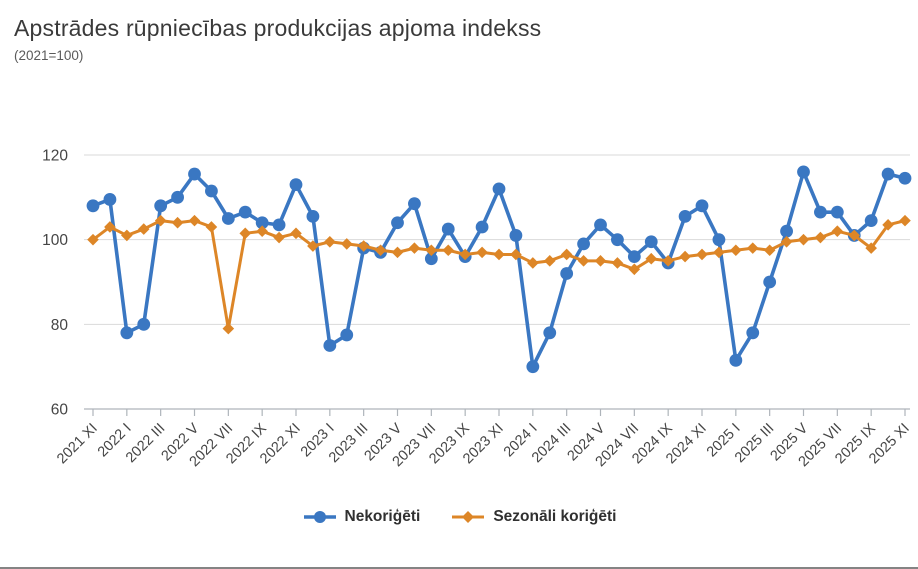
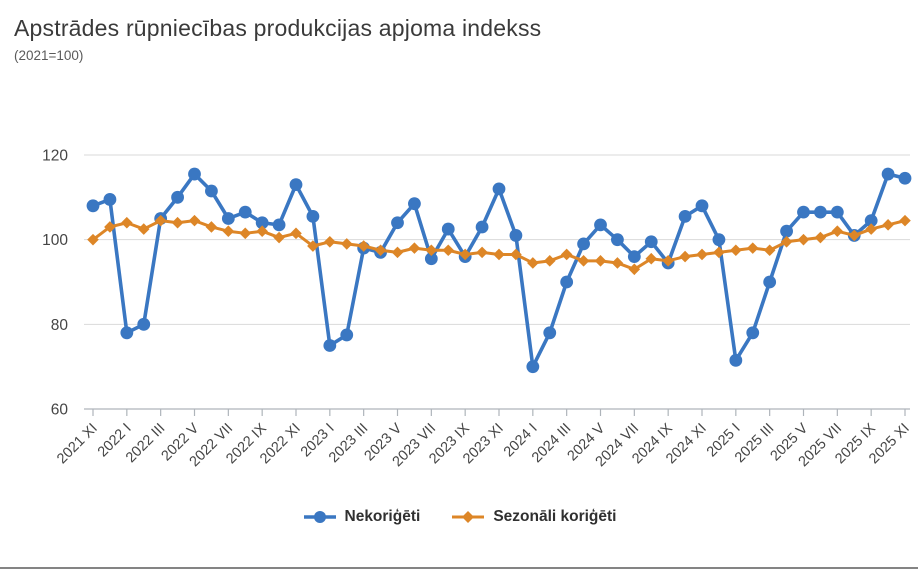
Sezonāli koriģēti/2022 I: 101 -> 104
Nekoriģēti/2022 III: 108 -> 105
Sezonāli koriģēti/2022 VII: 79 -> 102
Nekoriģēti/2024 III: 92 -> 90
Nekoriģēti/2025 V: 116 -> 106
Sezonāli koriģēti/2025 IX: 98 -> 102
